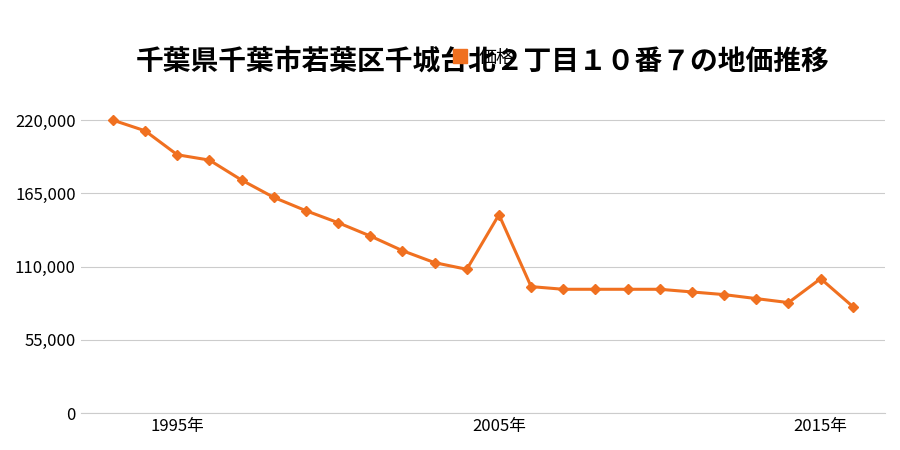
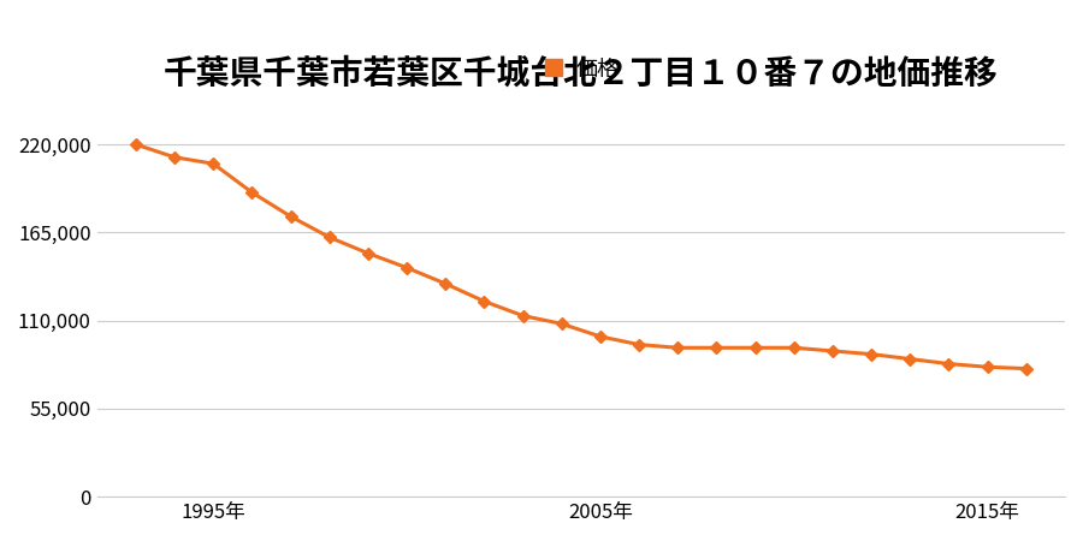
1995年: 194,000 -> 208,000
2005年: 149,000 -> 100,000
2015年: 101,000 -> 81,000
